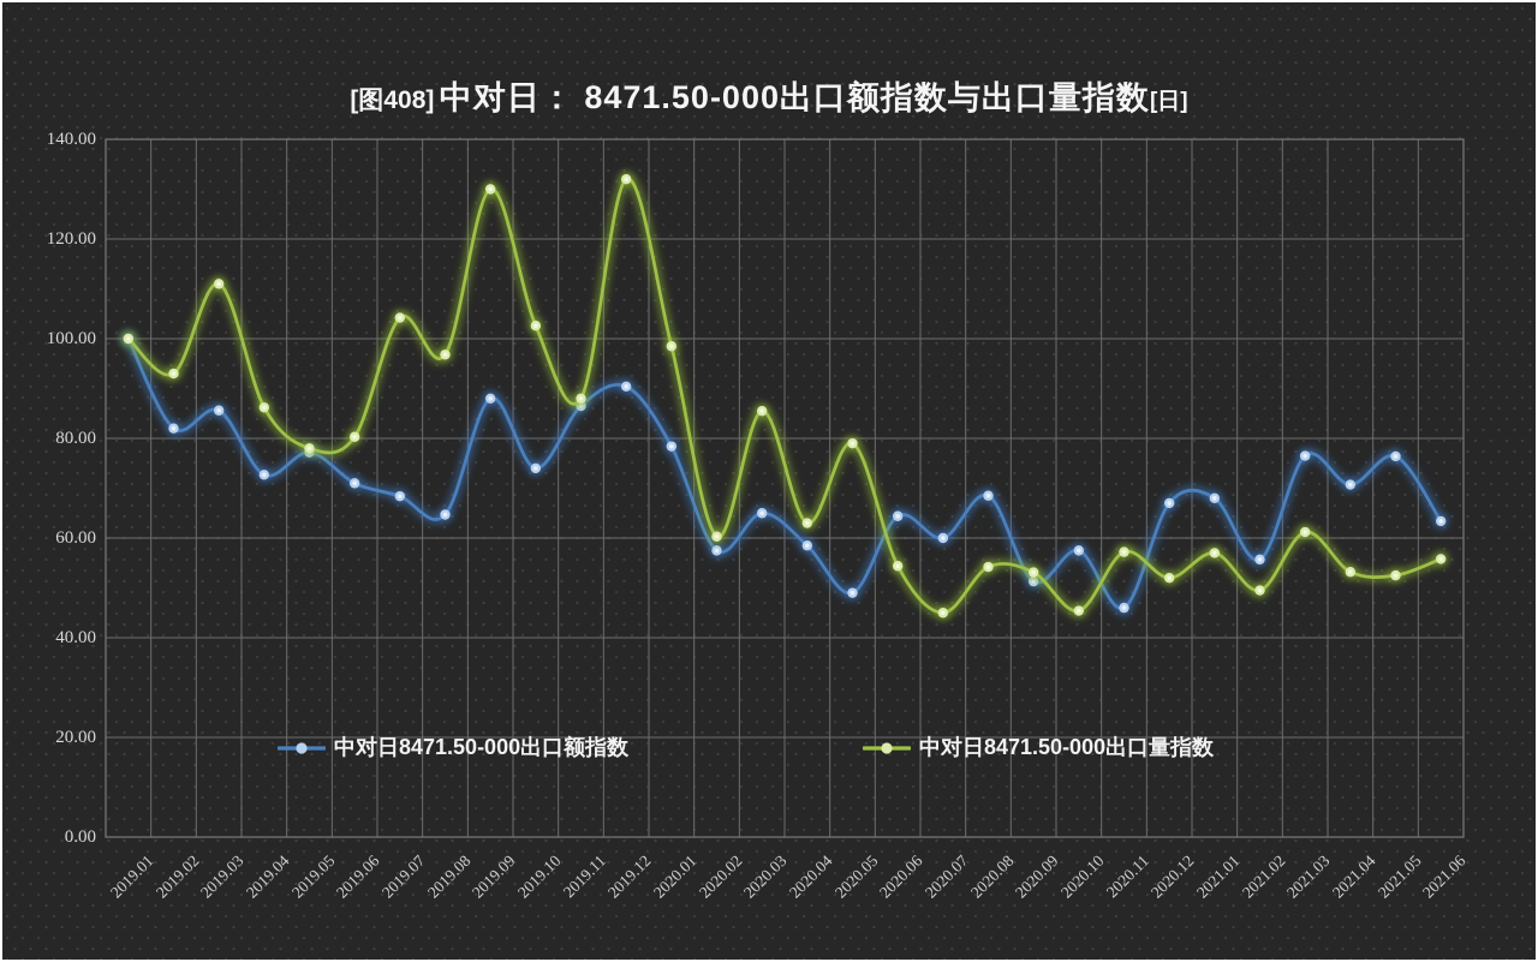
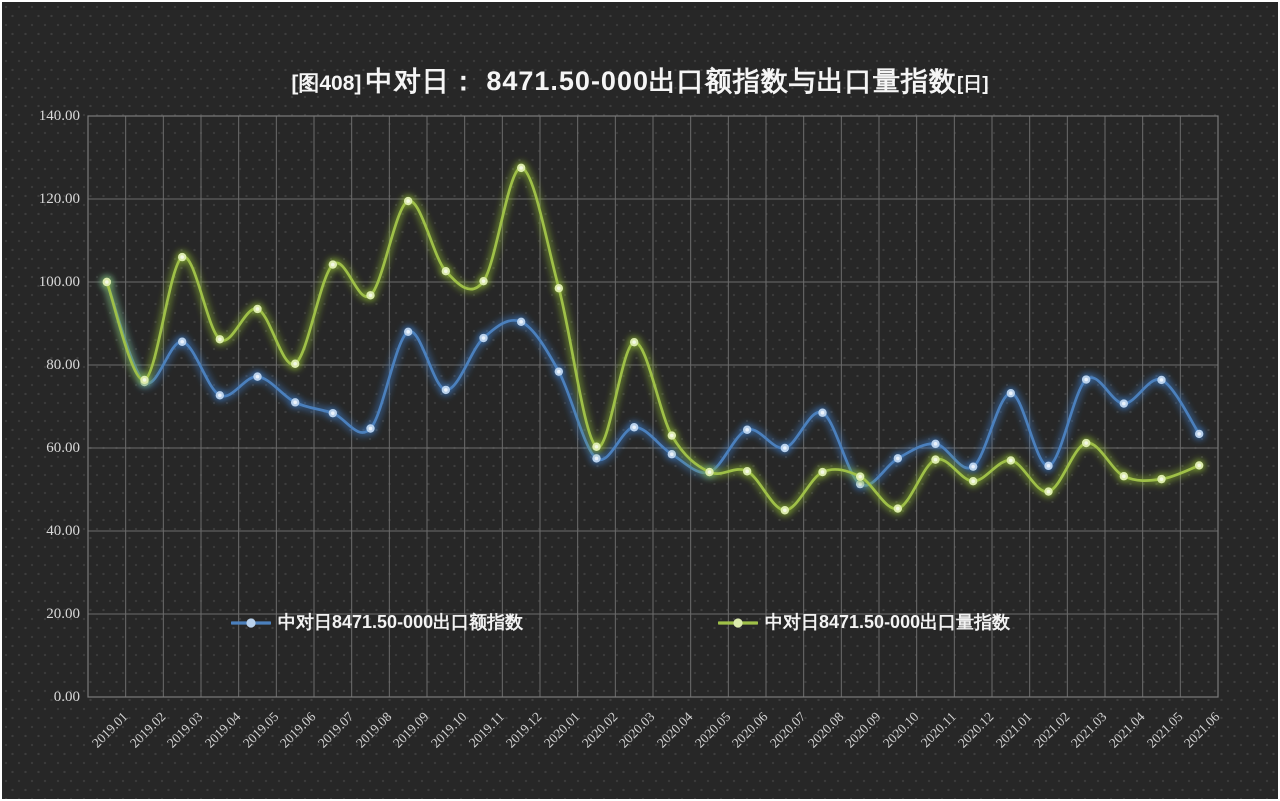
中对日8471.50-000出口额指数/2019.02: 82 -> 76
中对日8471.50-000出口量指数/2019.02: 93 -> 76
中对日8471.50-000出口量指数/2019.03: 111 -> 106
中对日8471.50-000出口量指数/2019.05: 78 -> 94
中对日8471.50-000出口量指数/2019.09: 130 -> 120
中对日8471.50-000出口量指数/2019.11: 88 -> 100
中对日8471.50-000出口量指数/2019.12: 132 -> 128
中对日8471.50-000出口额指数/2020.05: 49 -> 54
中对日8471.50-000出口量指数/2020.05: 79 -> 54
中对日8471.50-000出口额指数/2020.11: 46 -> 61
中对日8471.50-000出口额指数/2020.12: 67 -> 56
中对日8471.50-000出口额指数/2021.01: 68 -> 73
